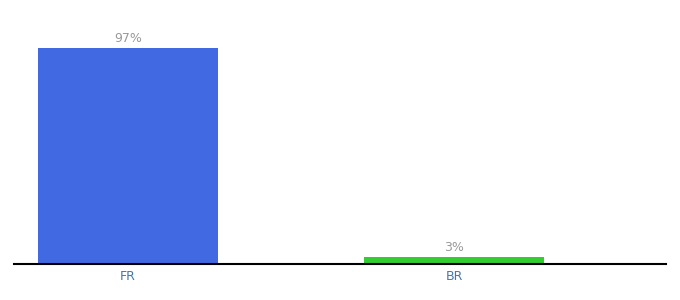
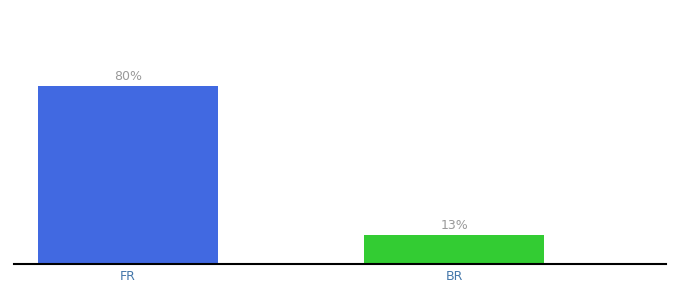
FR: 97% -> 80%
BR: 3% -> 13%
